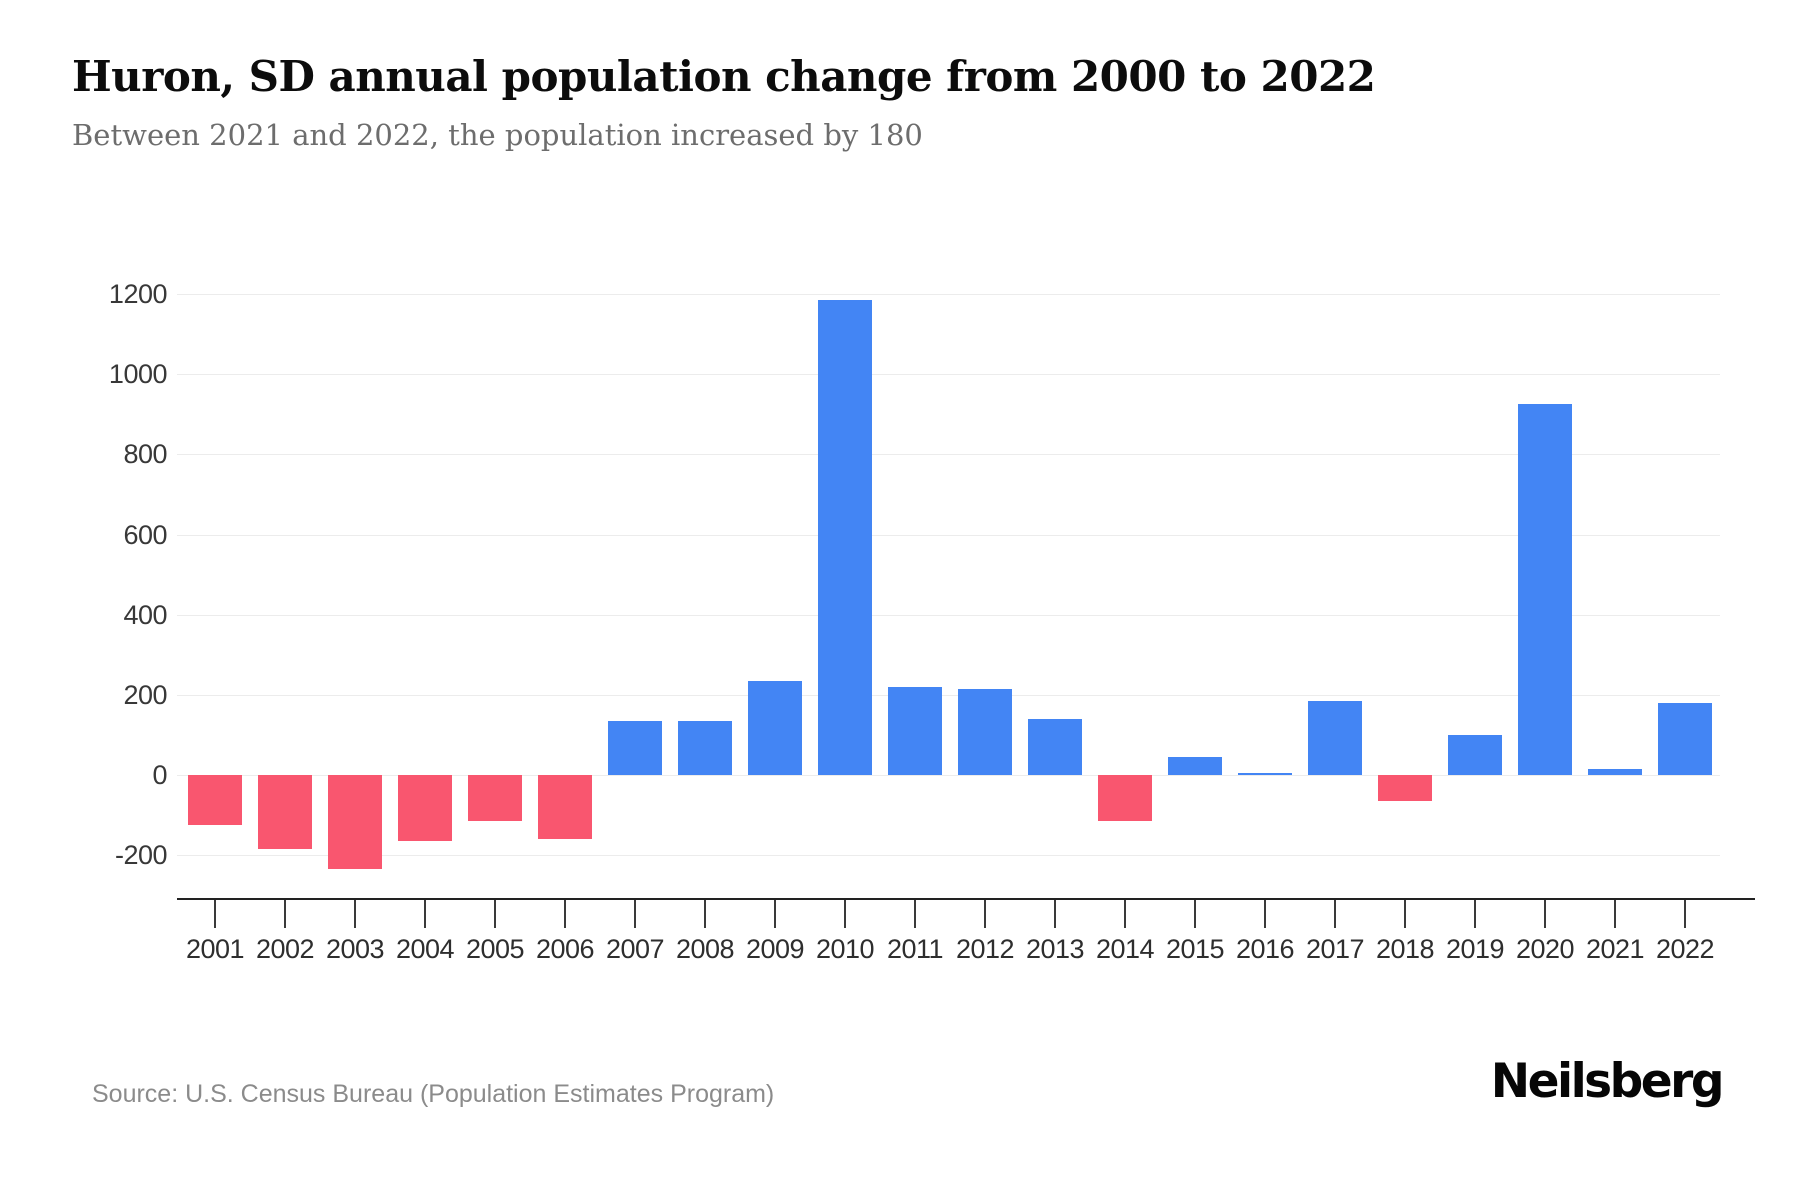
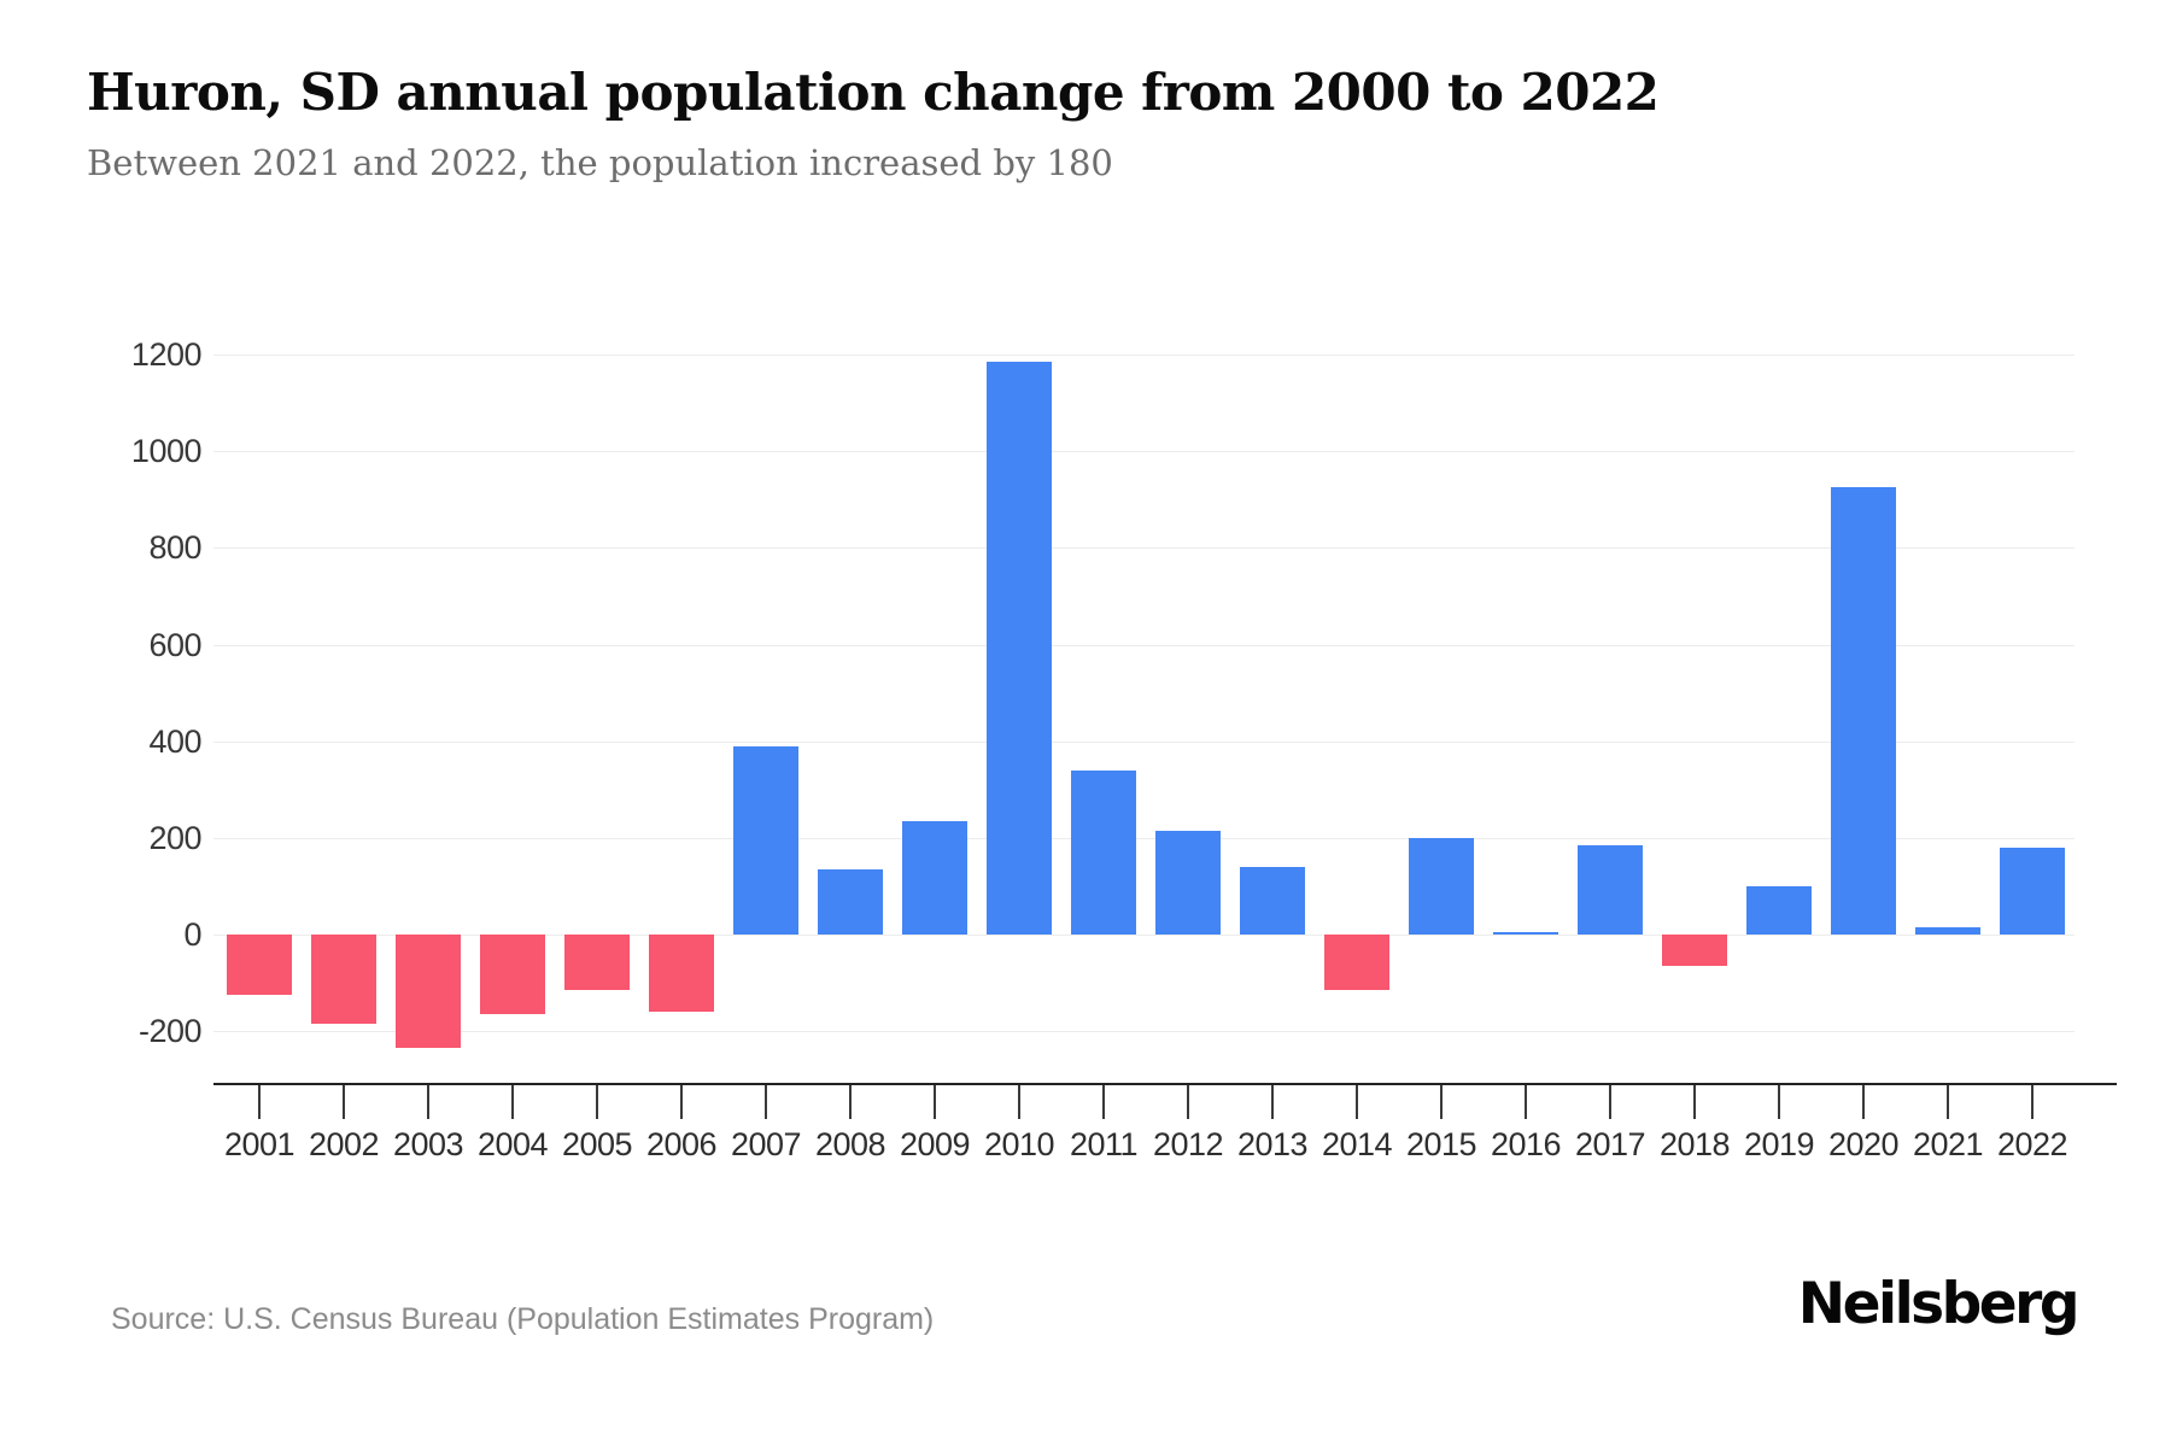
2007: 140 -> 390
2011: 220 -> 340
2015: 40 -> 200
